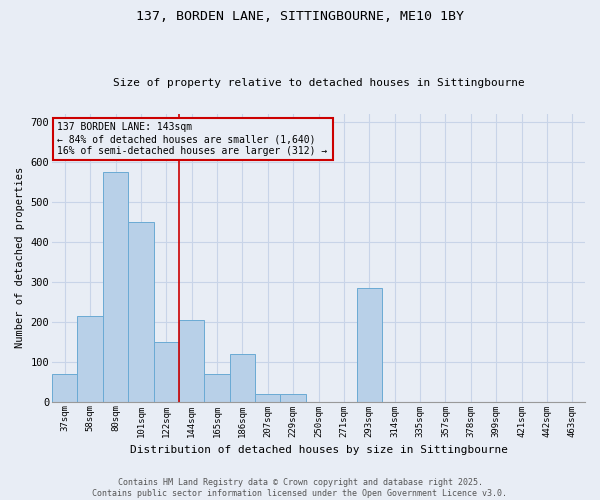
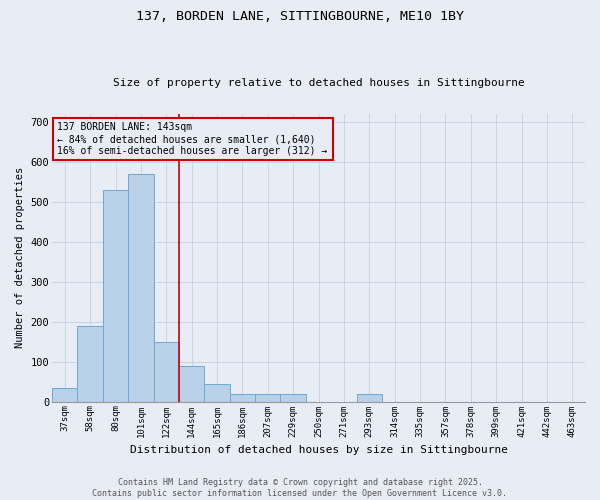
37sqm: 70 -> 35
58sqm: 215 -> 190
80sqm: 575 -> 530
101sqm: 450 -> 570
144sqm: 205 -> 90
165sqm: 70 -> 45
186sqm: 120 -> 20
293sqm: 285 -> 20
